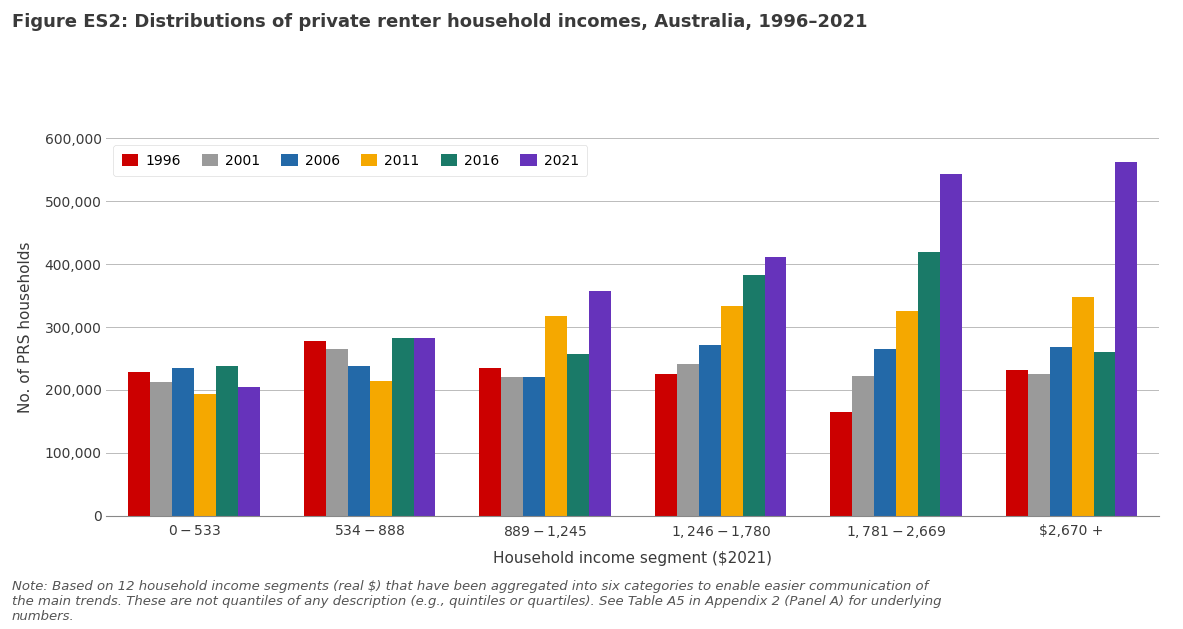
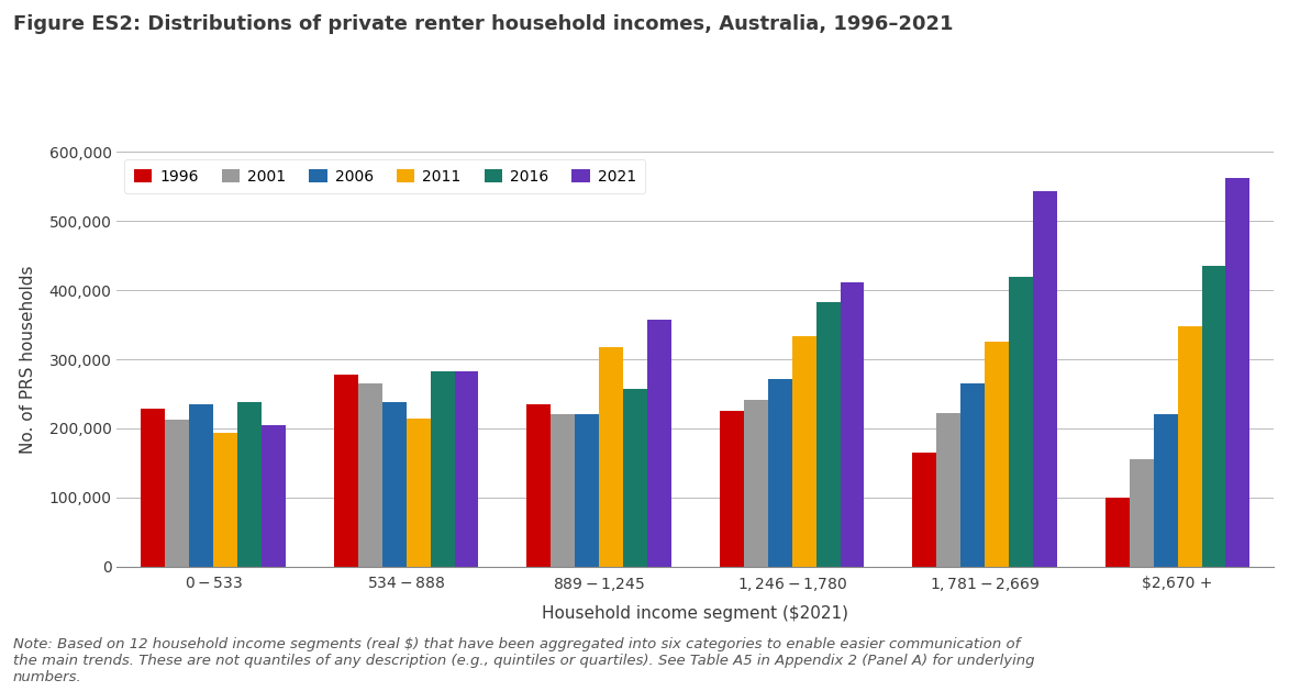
1996/$2,670 +: 232,000 -> 100,000
2001/$2,670 +: 226,000 -> 155,000
2006/$2,670 +: 268,000 -> 220,000
2016/$2,670 +: 260,000 -> 435,000
